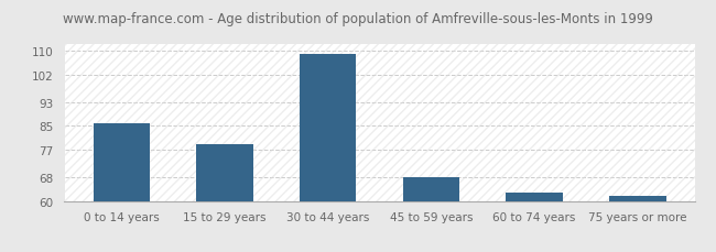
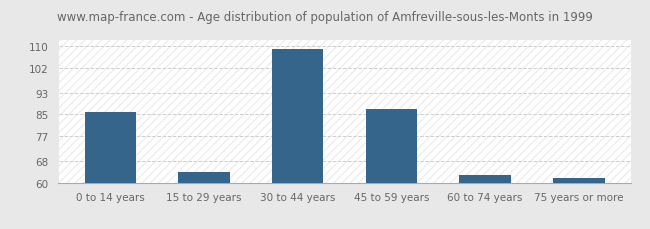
15 to 29 years: 79 -> 64
45 to 59 years: 68 -> 87
